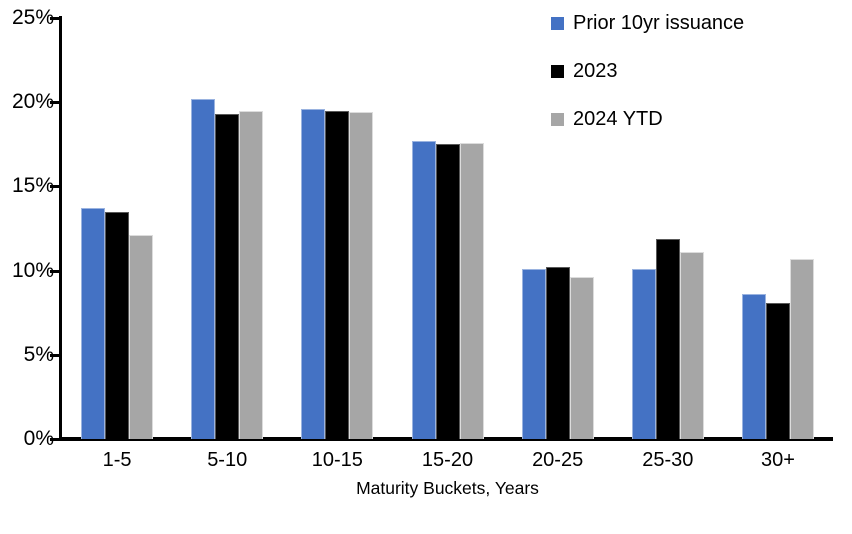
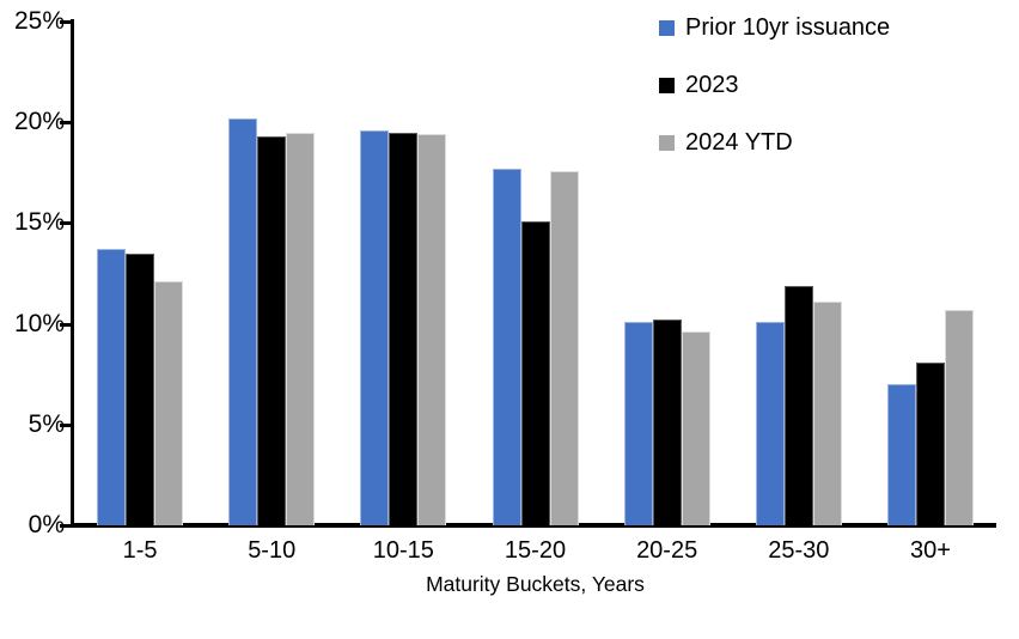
2023/15-20: 17.5% -> 15.1%
Prior 10yr issuance/30+: 8.6% -> 7.0%
